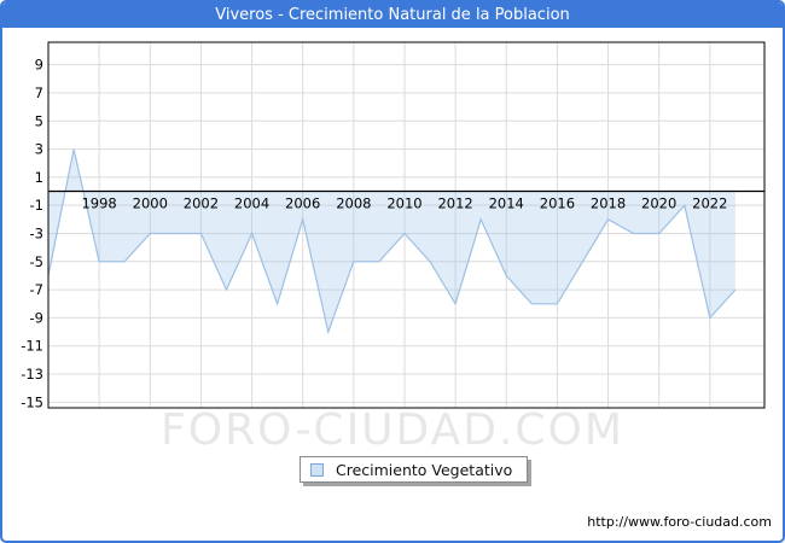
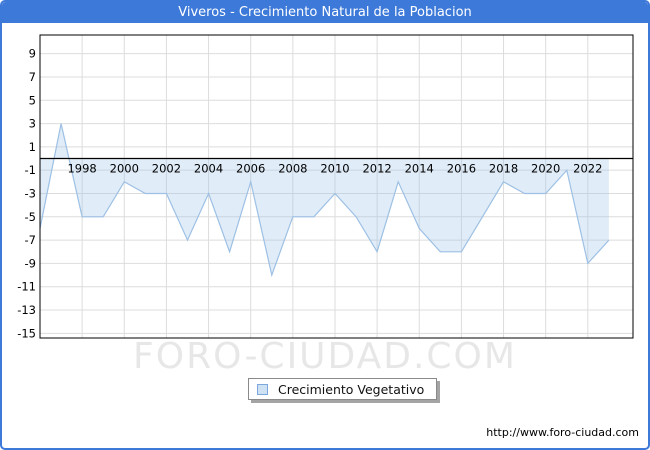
2000: -3 -> -2
